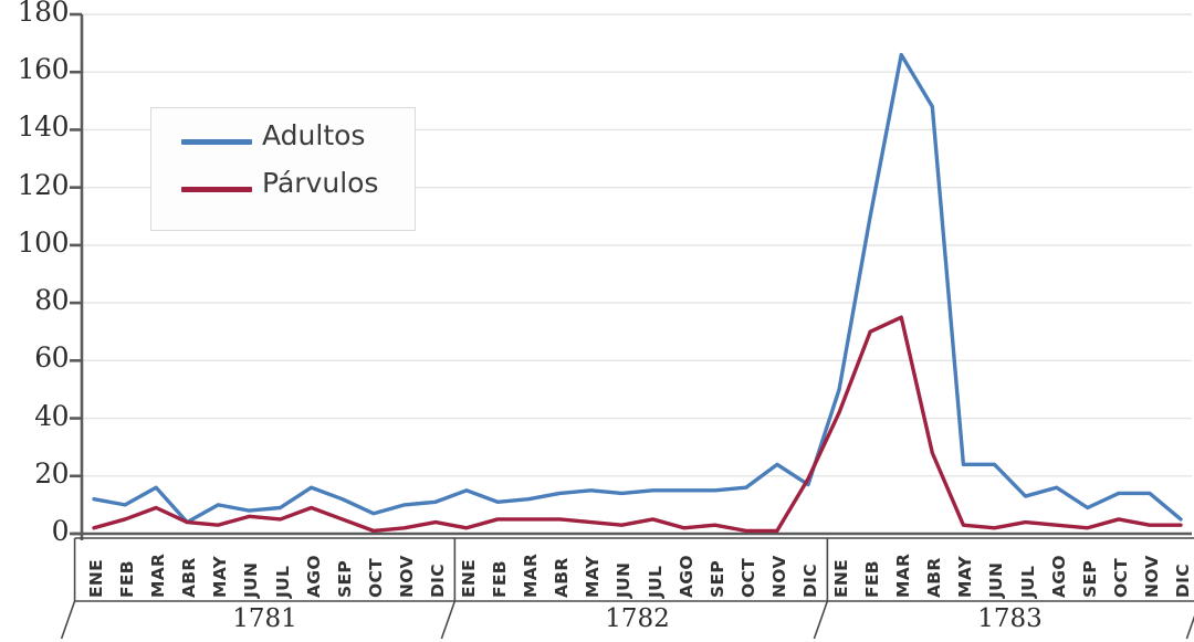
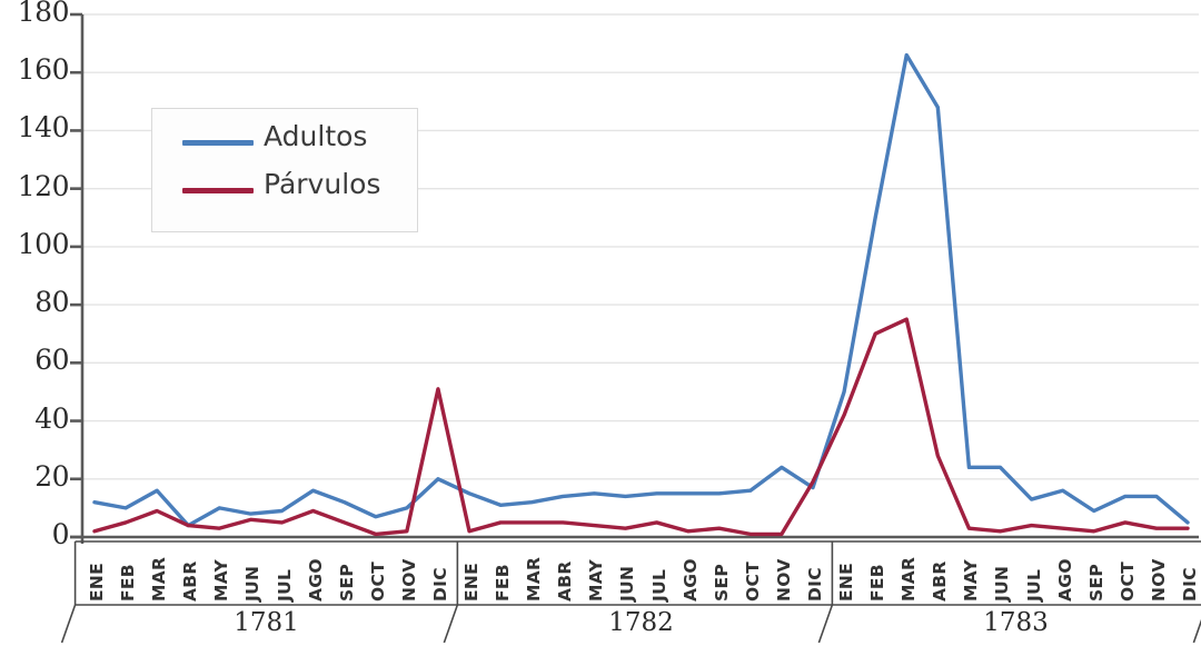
Adultos/DIC 1781: 11 -> 20
Párvulos/DIC 1781: 4 -> 51
